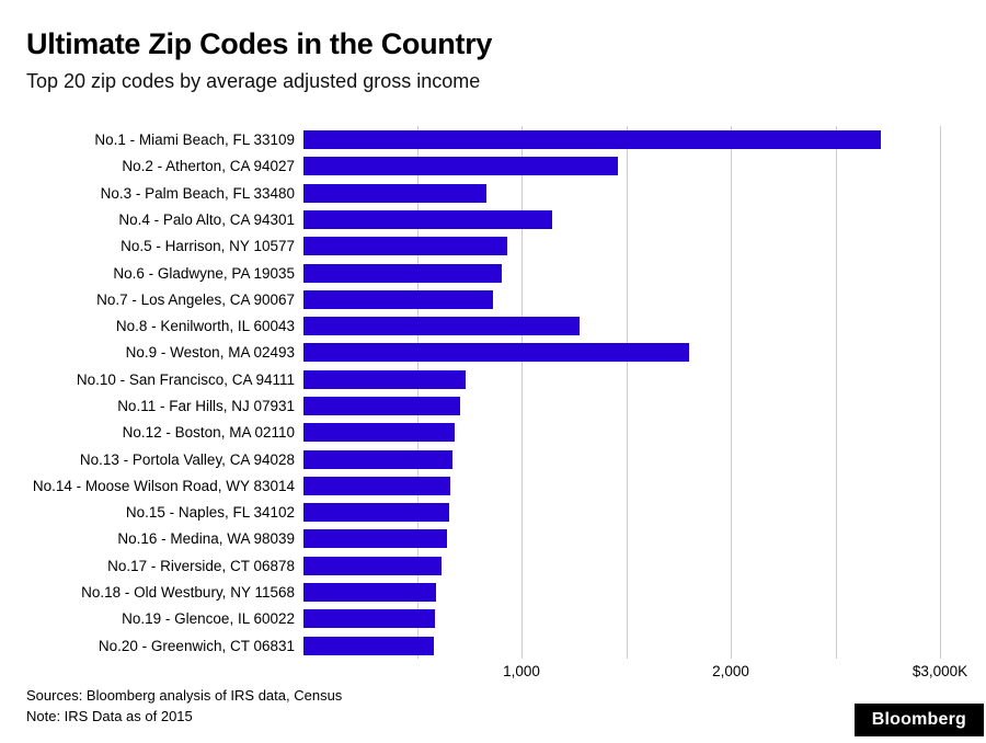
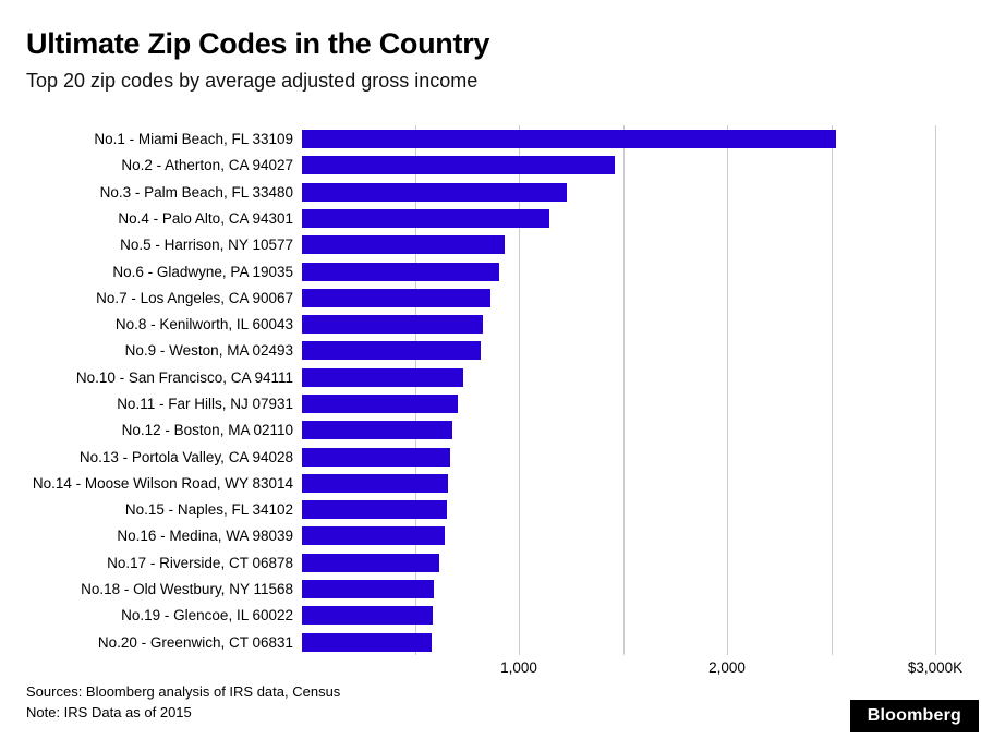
No.1 - Miami Beach, FL 33109: $2720K -> $2530K
No.3 - Palm Beach, FL 33480: $860K -> $1260K
No.8 - Kenilworth, IL 60043: $1300K -> $860K
No.9 - Weston, MA 02493: $1820K -> $840K
